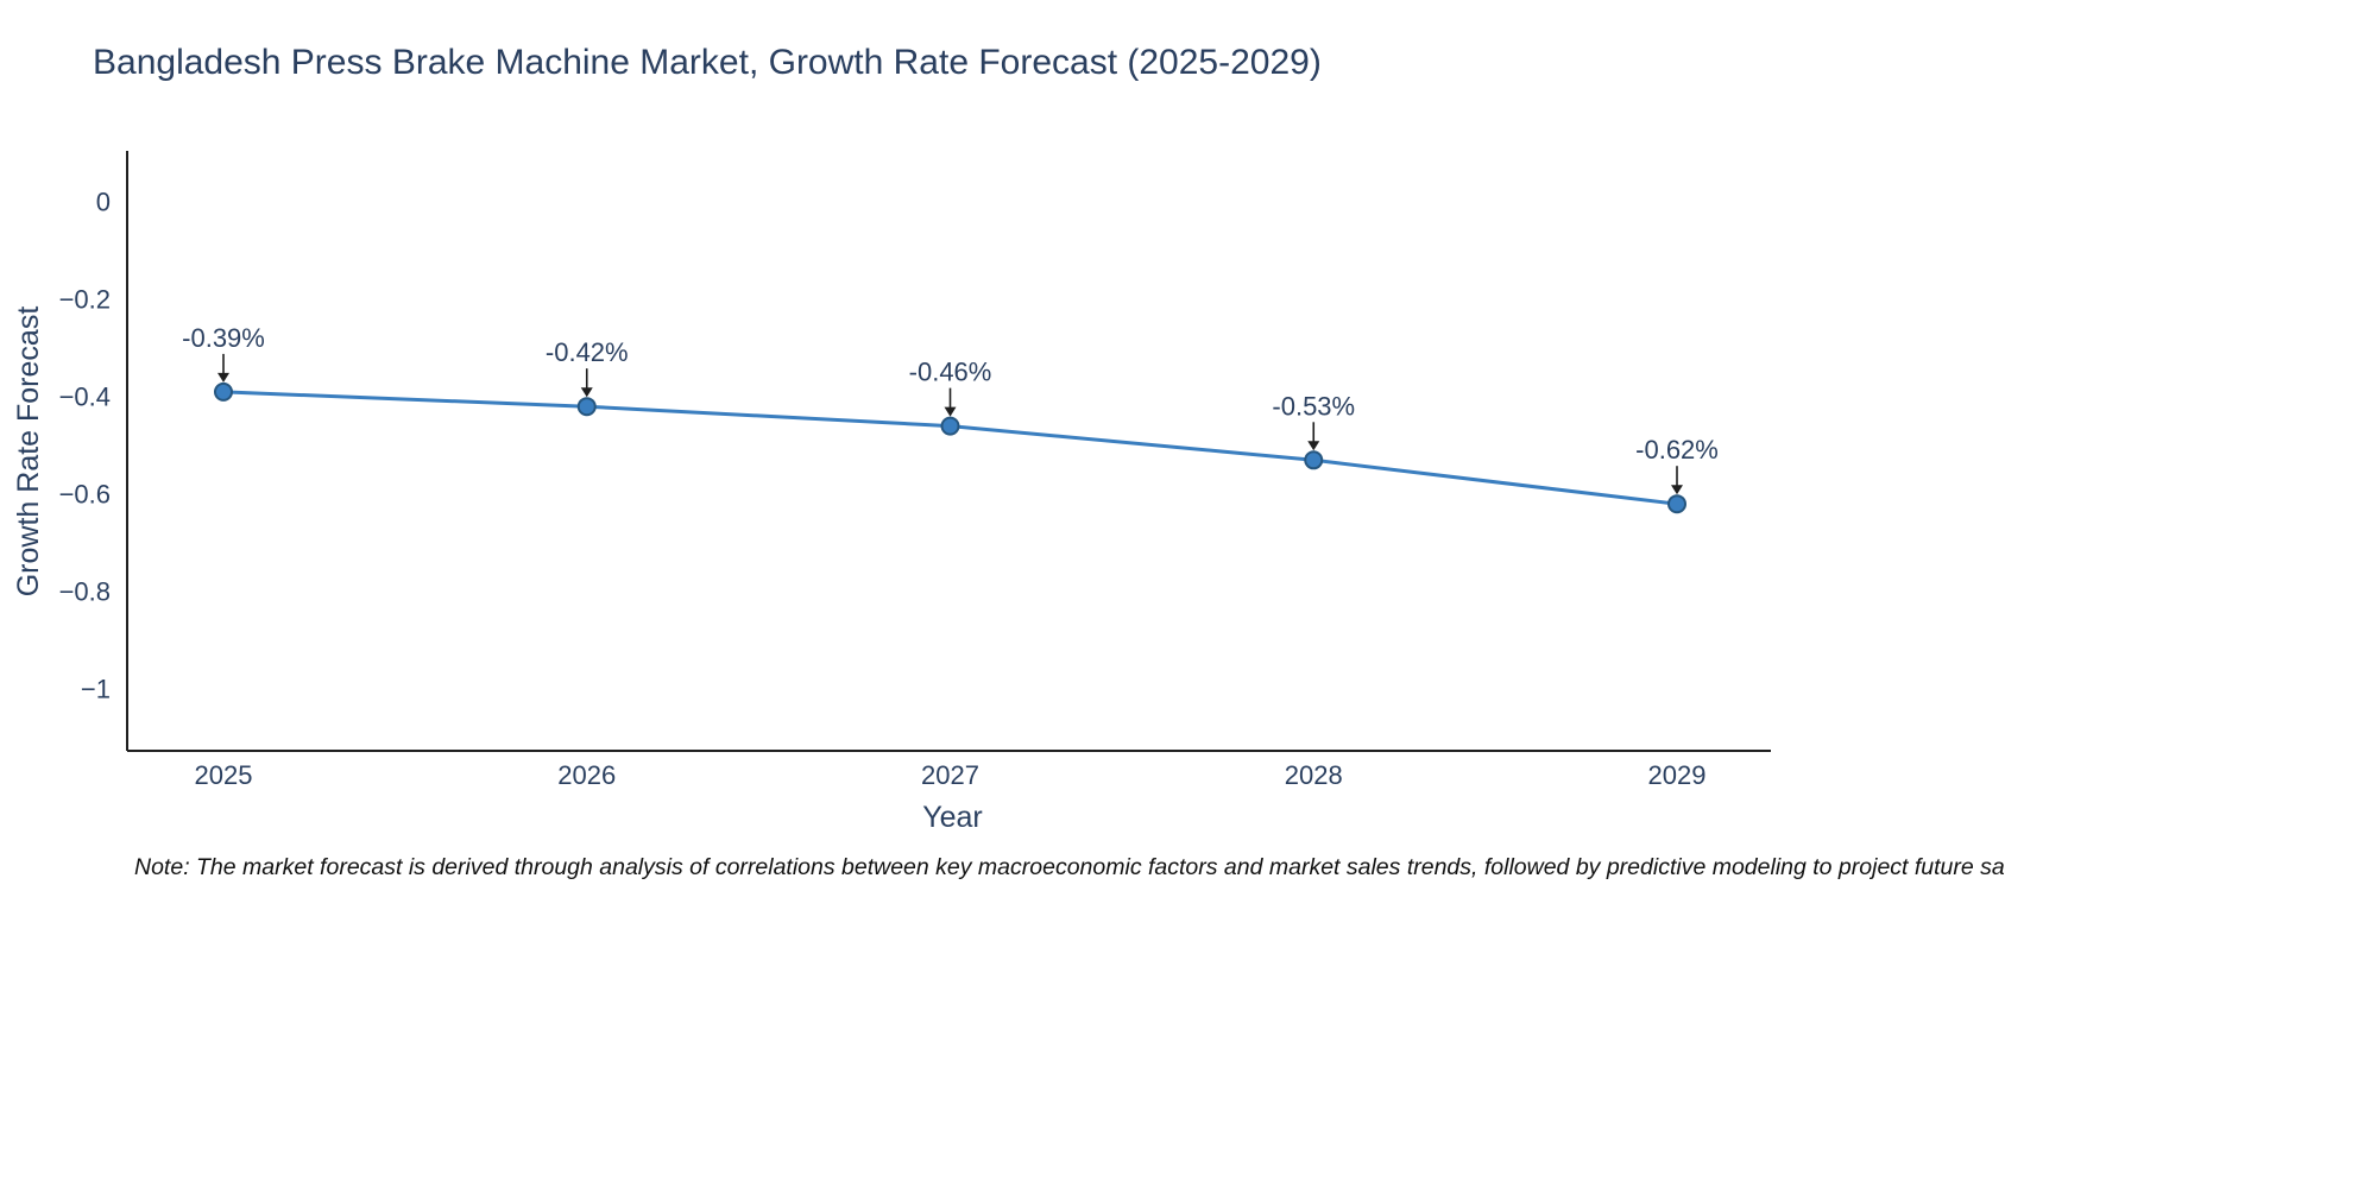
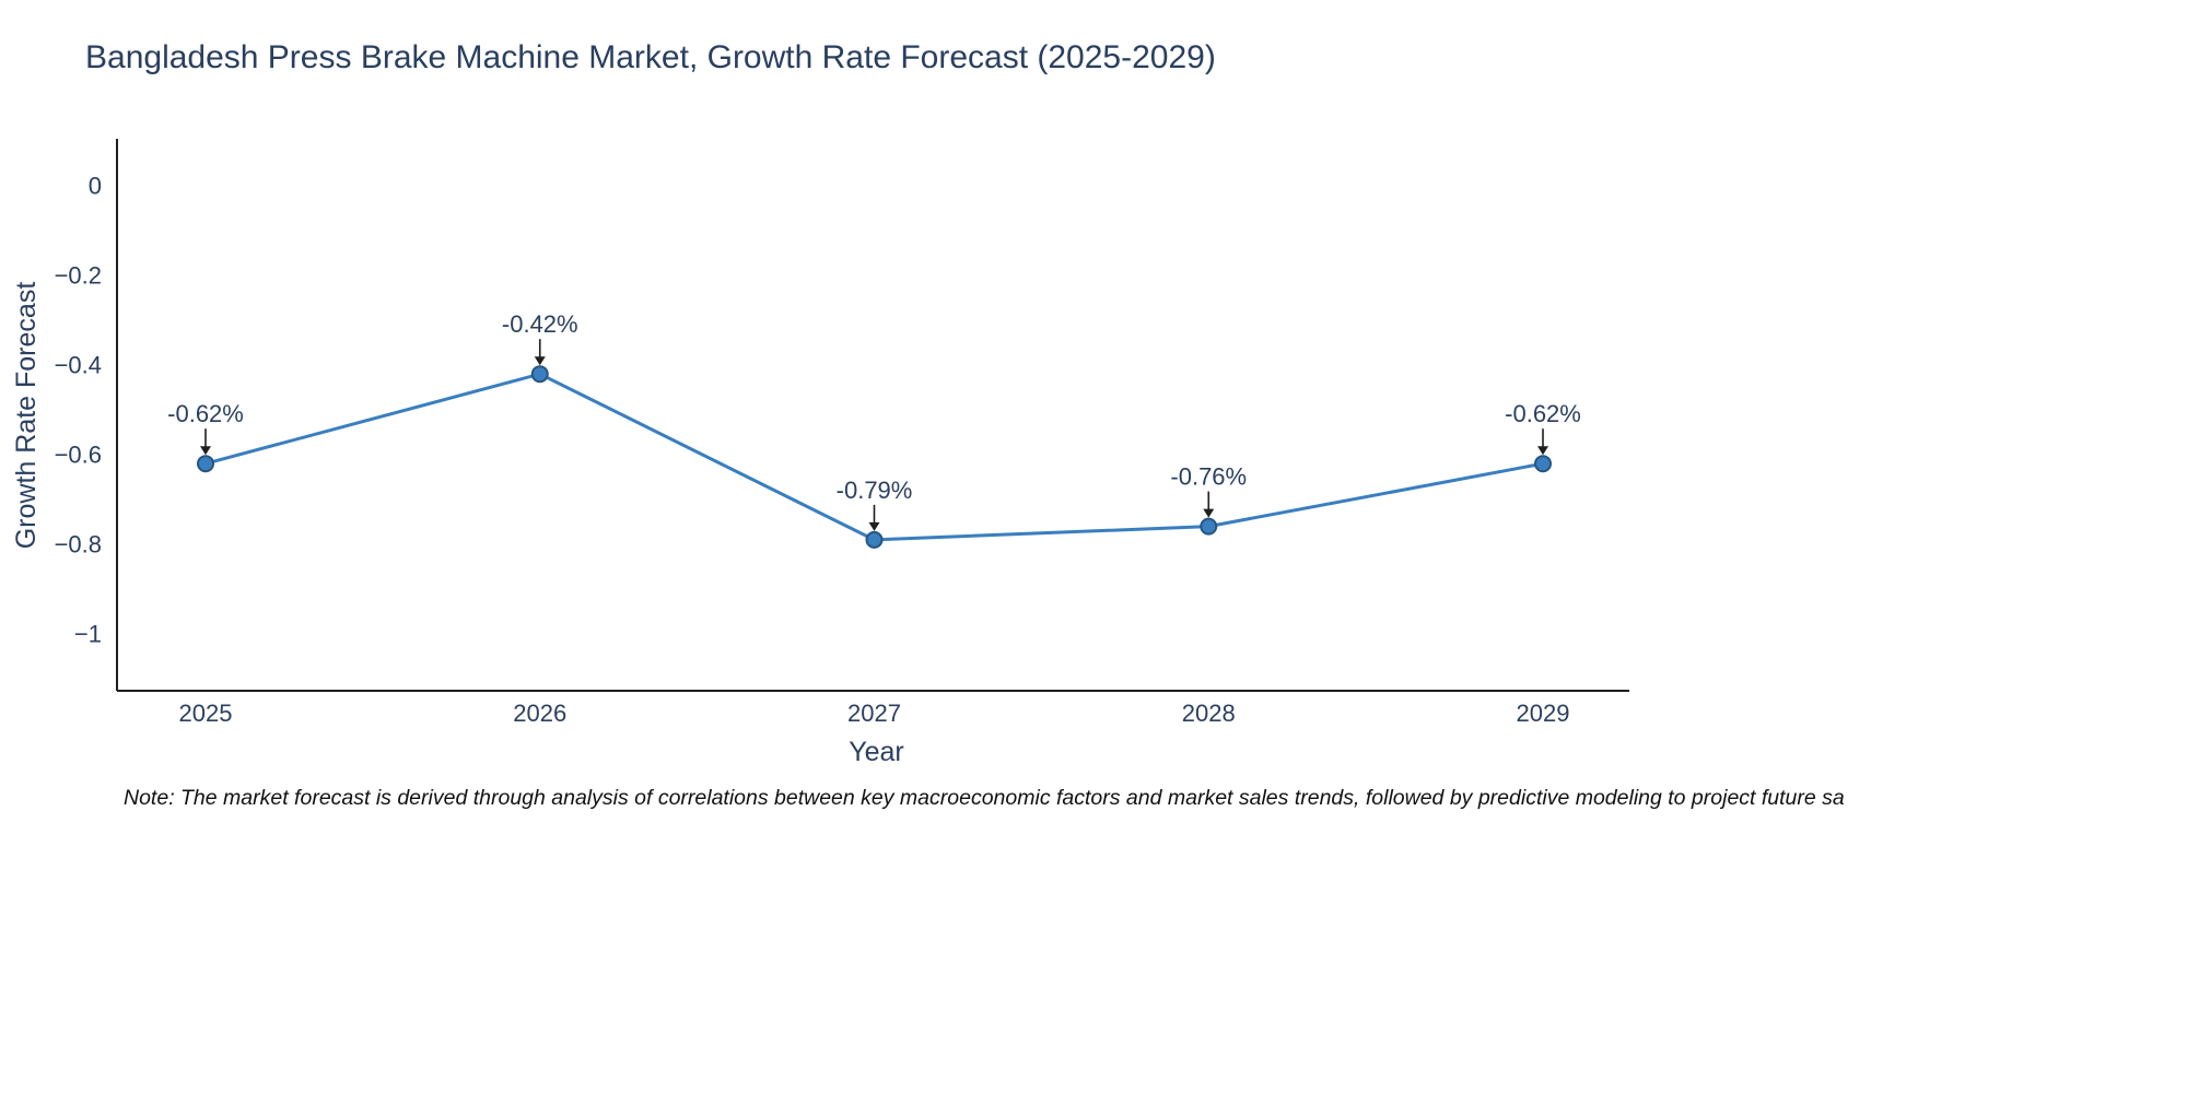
2025: -0.39% -> -0.62%
2027: -0.46% -> -0.79%
2028: -0.53% -> -0.76%
